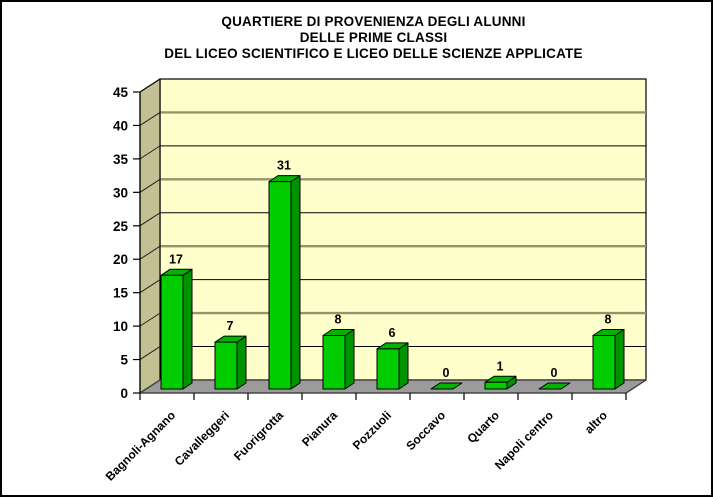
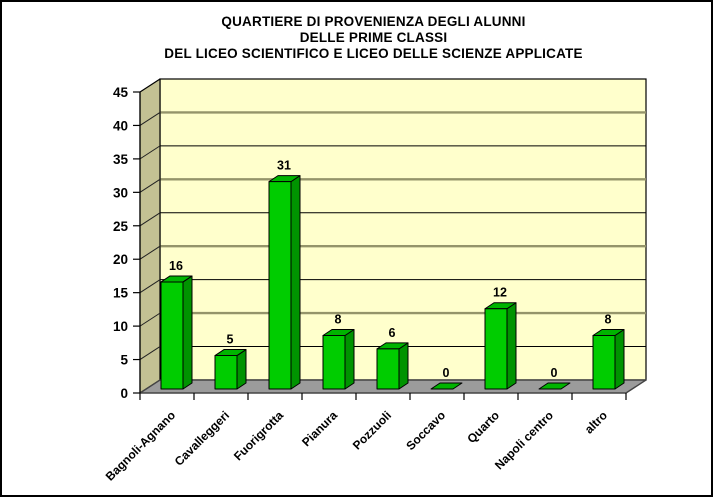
Bagnoli-Agnano: 17 -> 16
Cavalleggeri: 7 -> 5
Quarto: 1 -> 12
